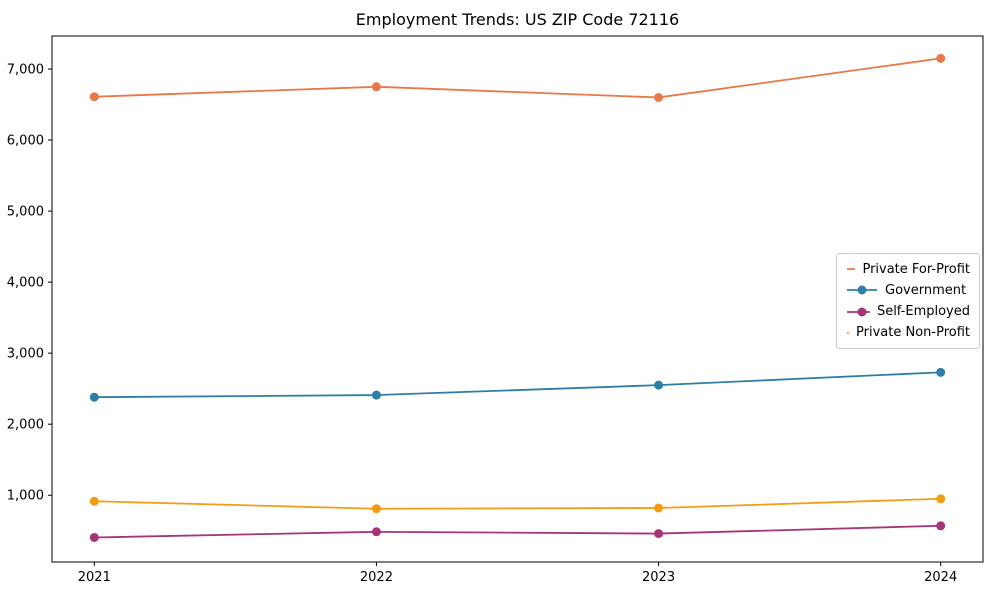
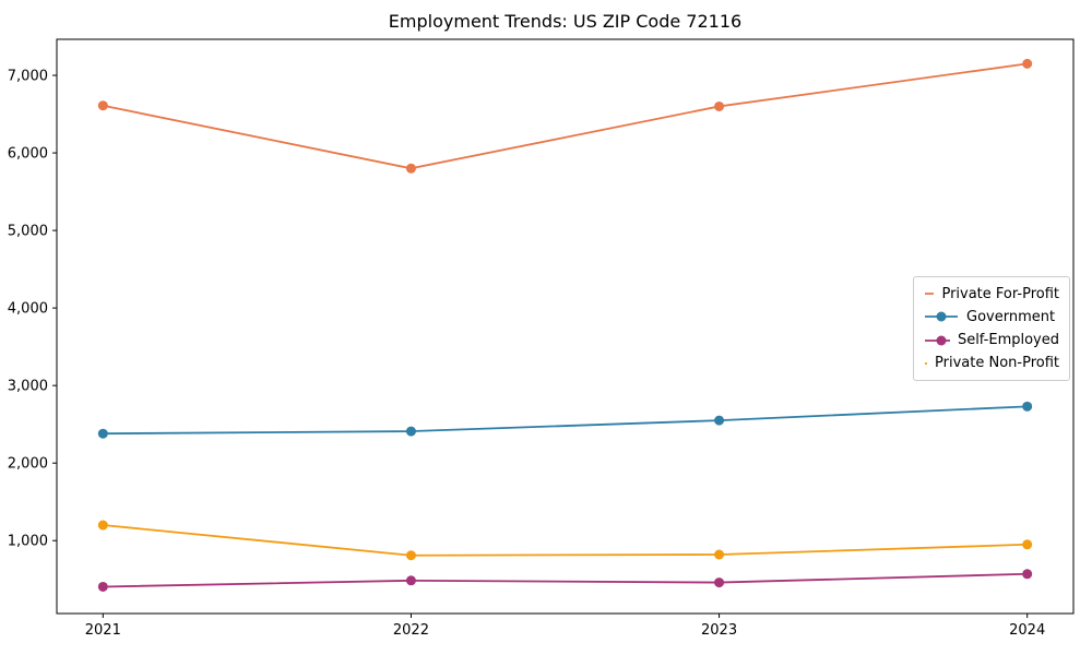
Private Non-Profit/2021: 900 -> 1200
Private For-Profit/2022: 6800 -> 5800
